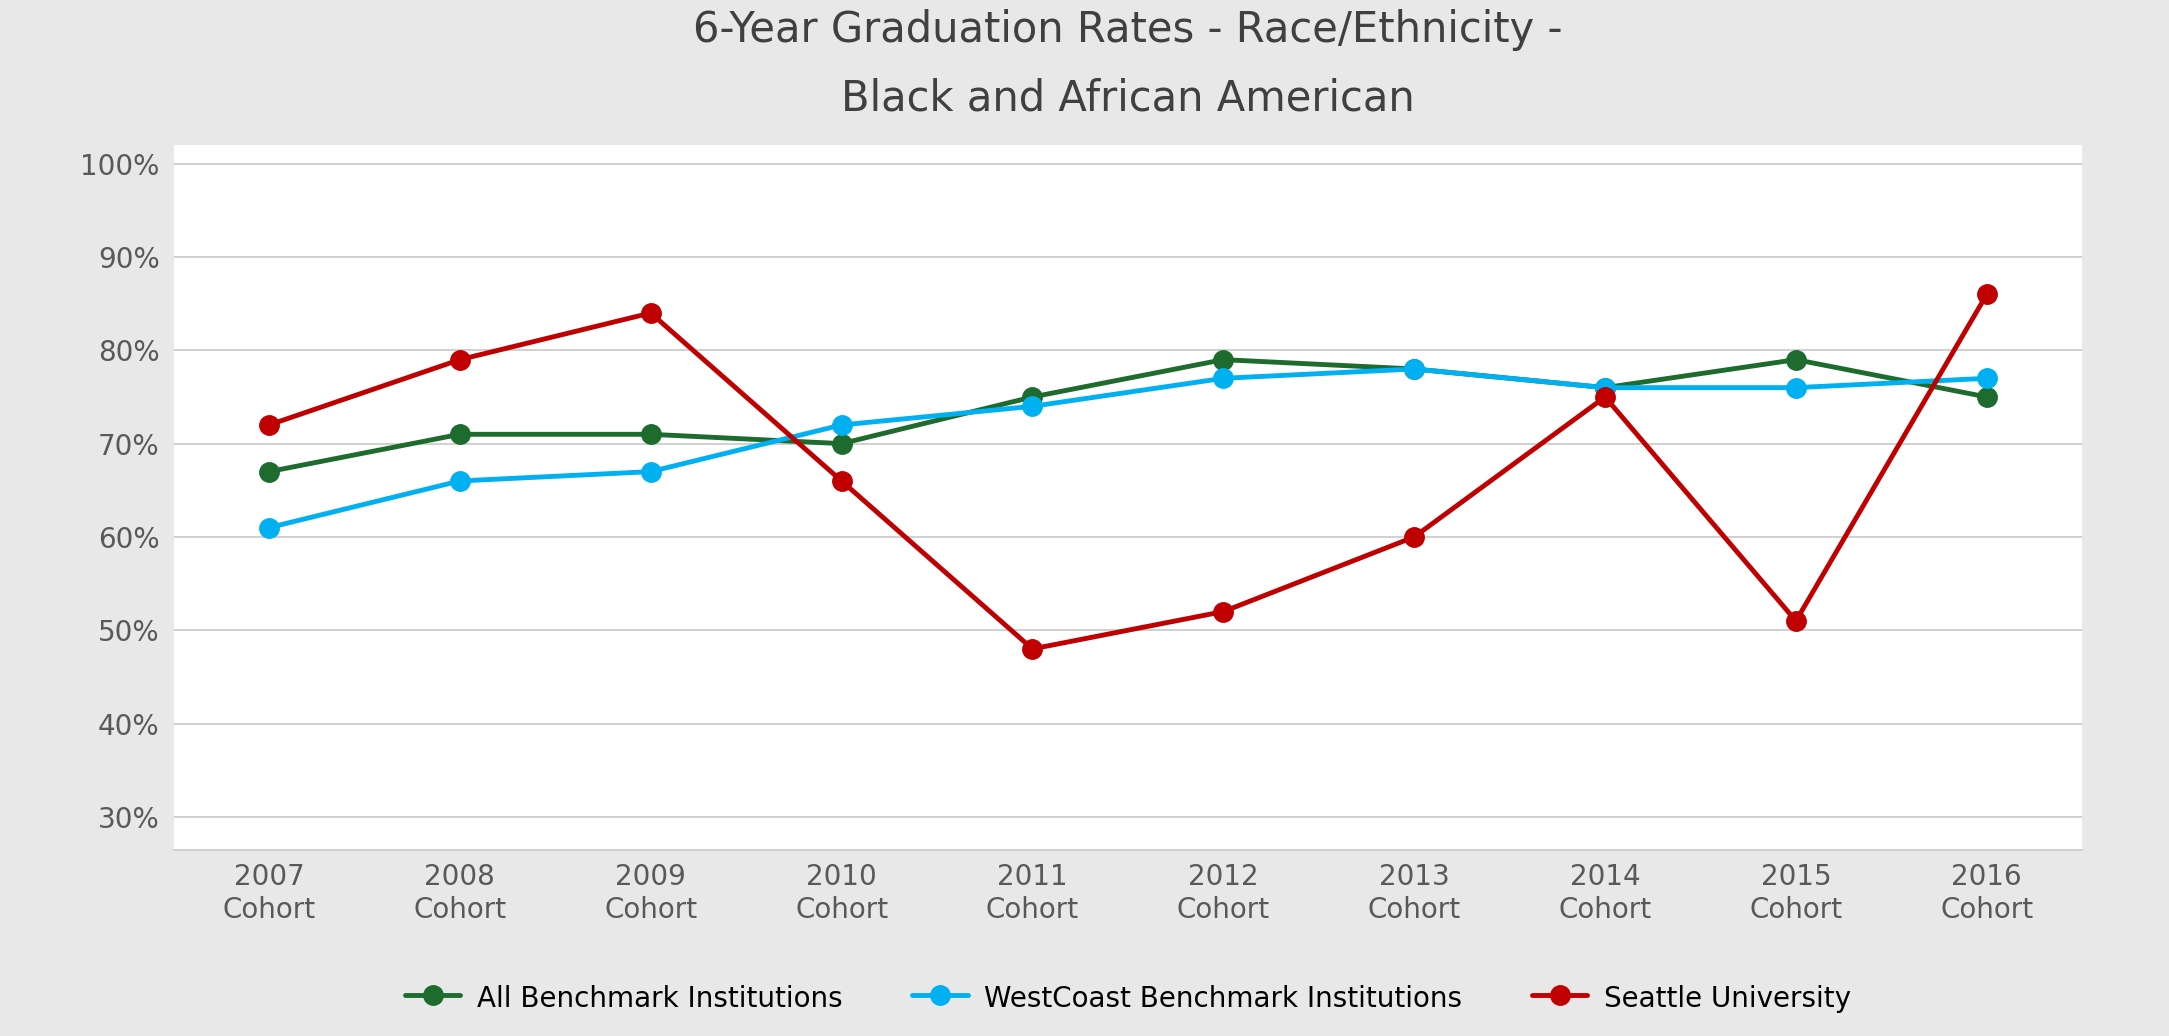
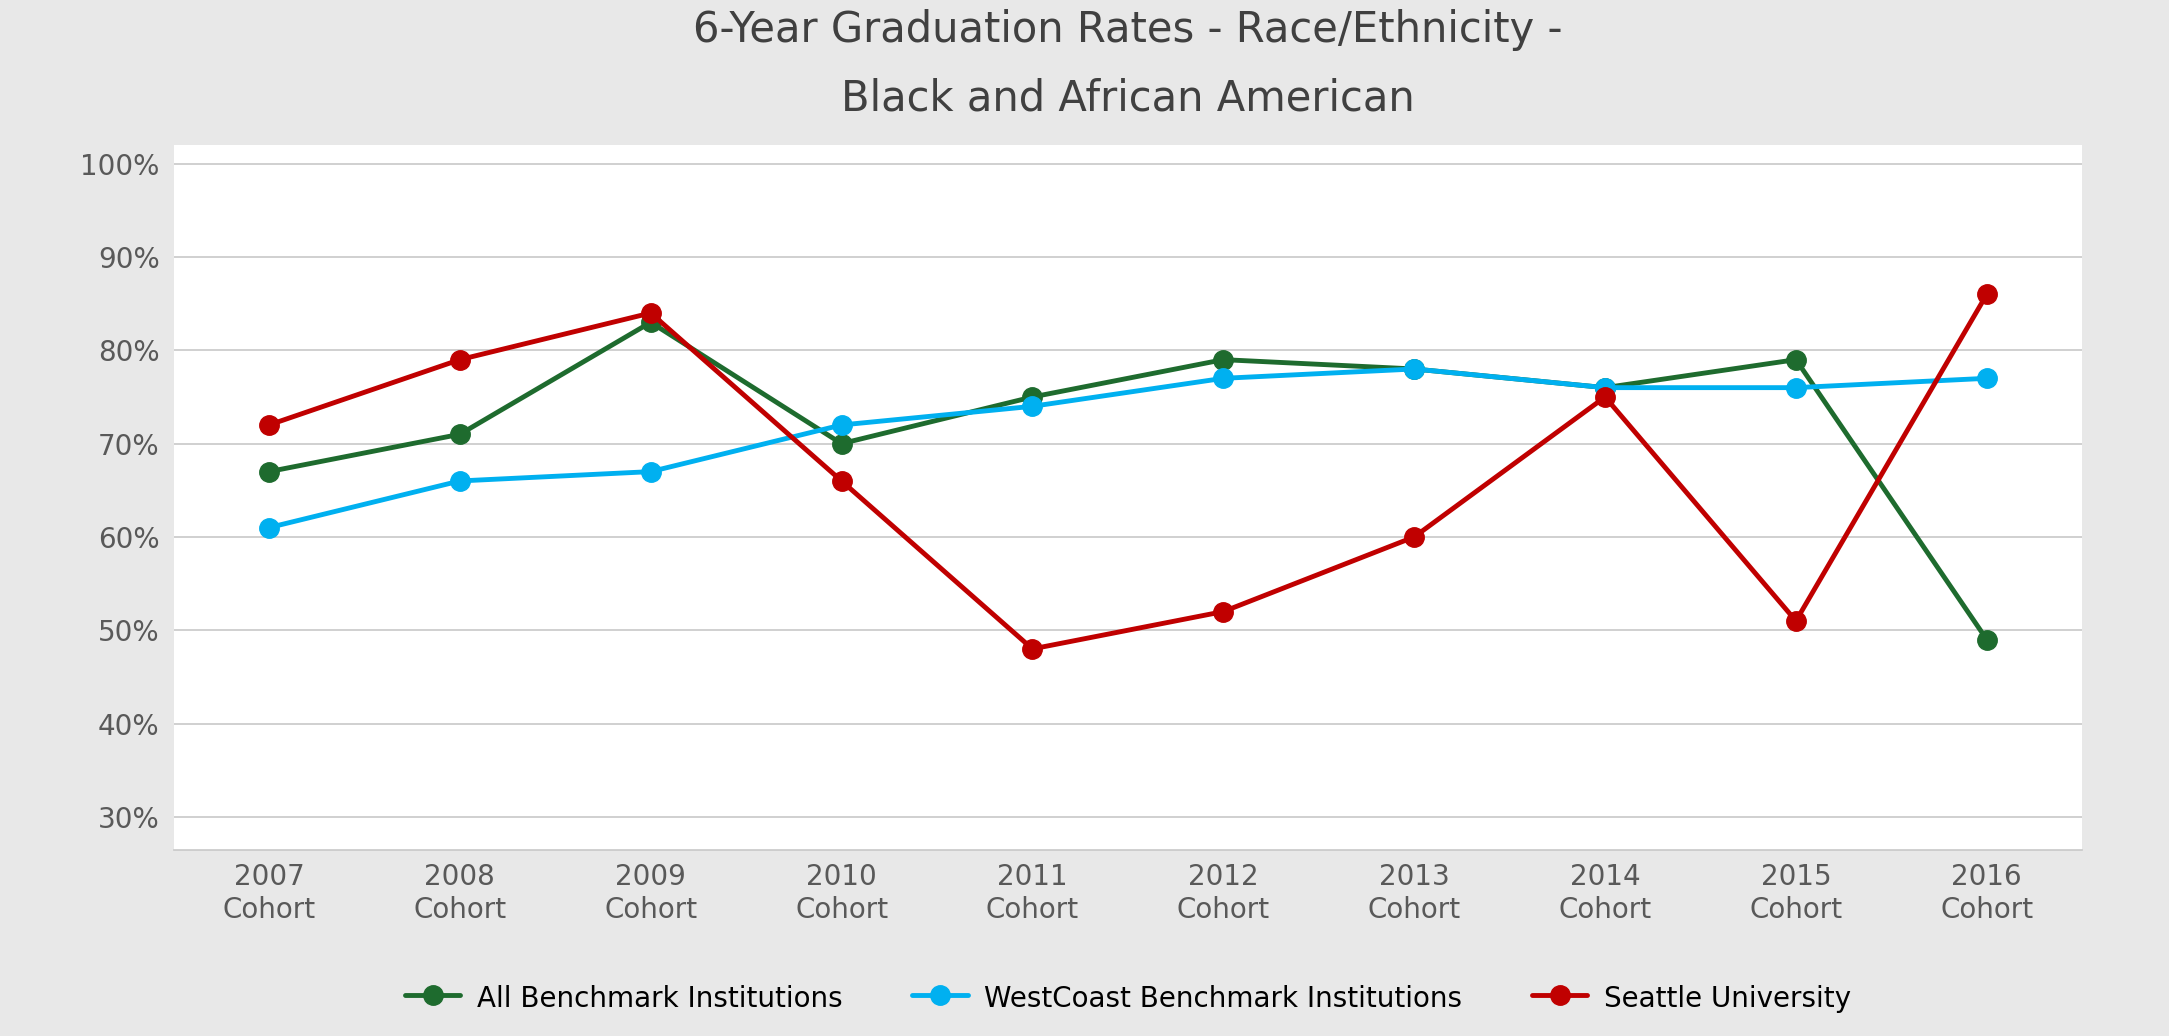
All Benchmark Institutions/2009 Cohort: 71% -> 83%
All Benchmark Institutions/2016 Cohort: 75% -> 49%
